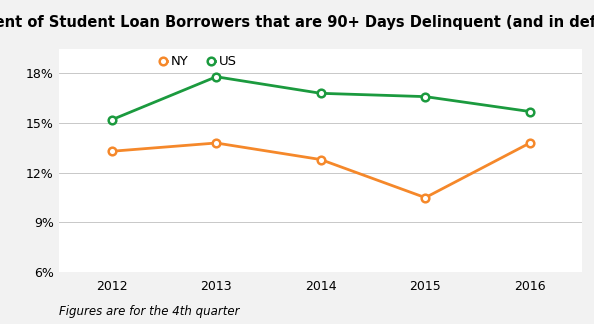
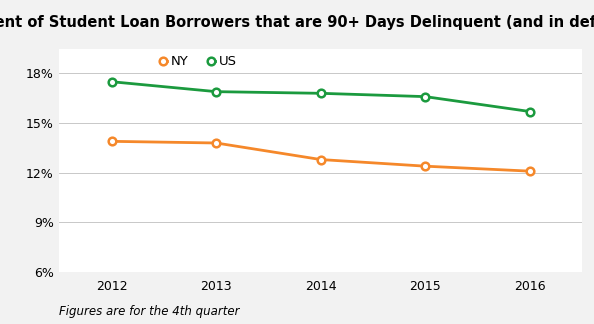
NY/2012: 13.3% -> 13.9%
US/2012: 15.2% -> 17.5%
US/2013: 17.8% -> 16.9%
NY/2015: 10.5% -> 12.4%
NY/2016: 13.8% -> 12.1%
